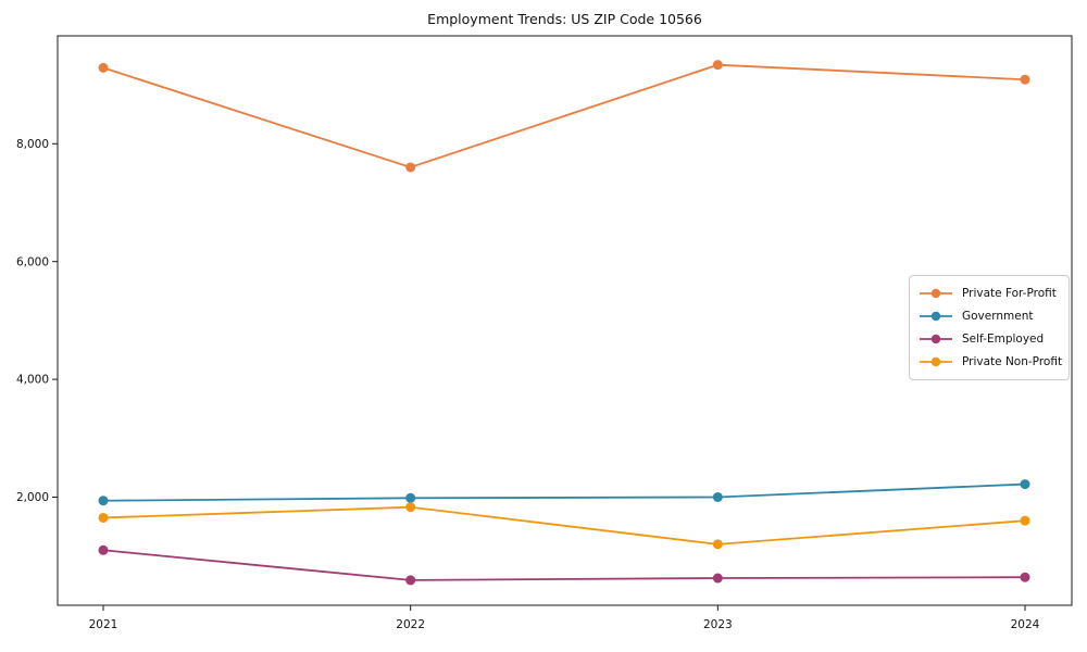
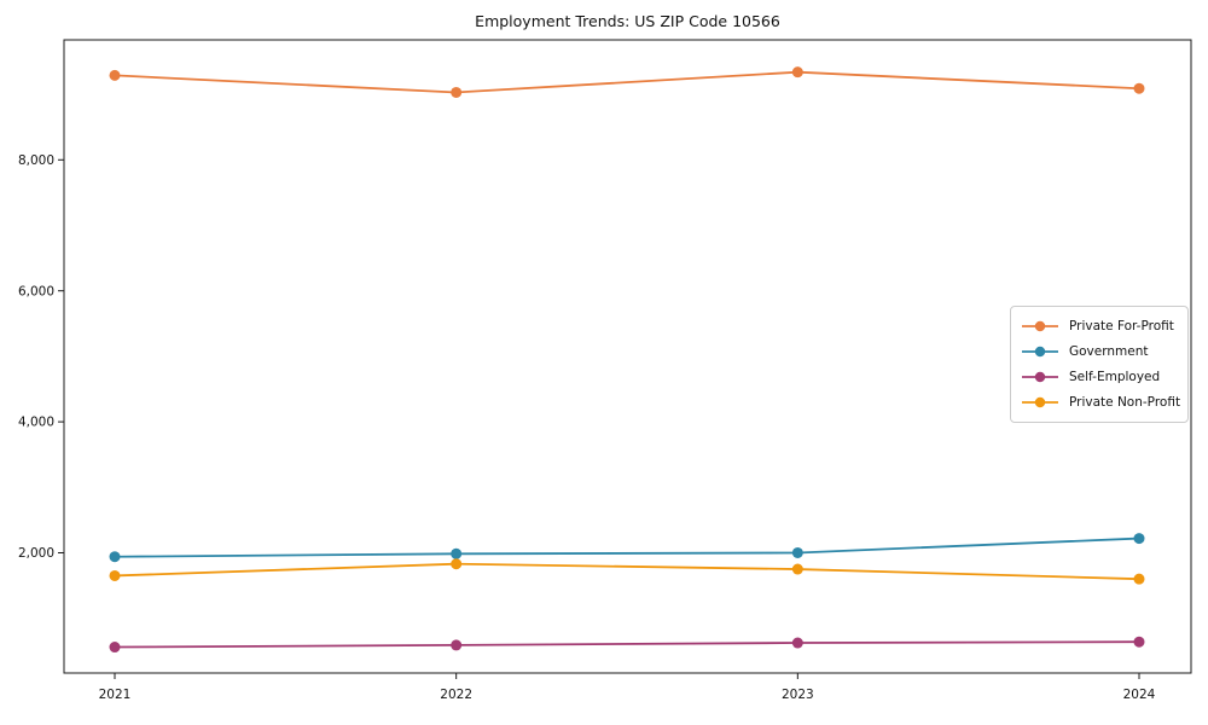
Self-Employed/2021: 1100 -> 600
Private For-Profit/2022: 7600 -> 9000
Private Non-Profit/2023: 1200 -> 1800
